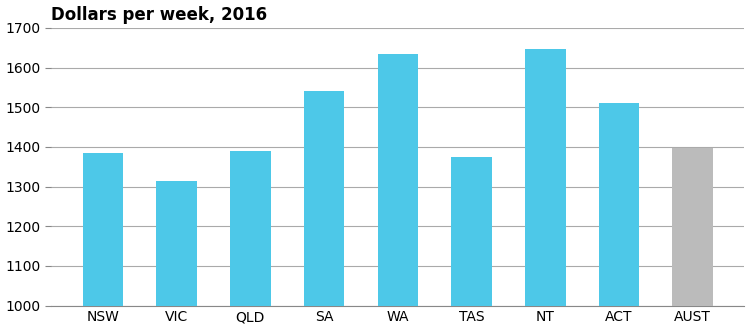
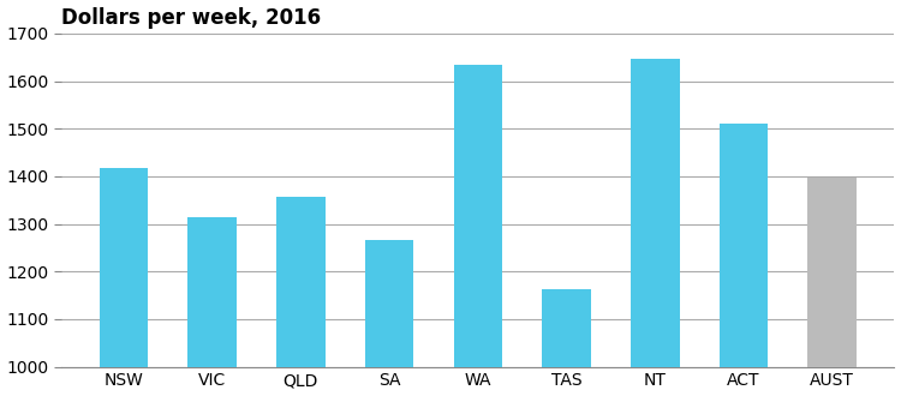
NSW: 1385 -> 1418
QLD: 1390 -> 1356
SA: 1540 -> 1265
TAS: 1375 -> 1163
